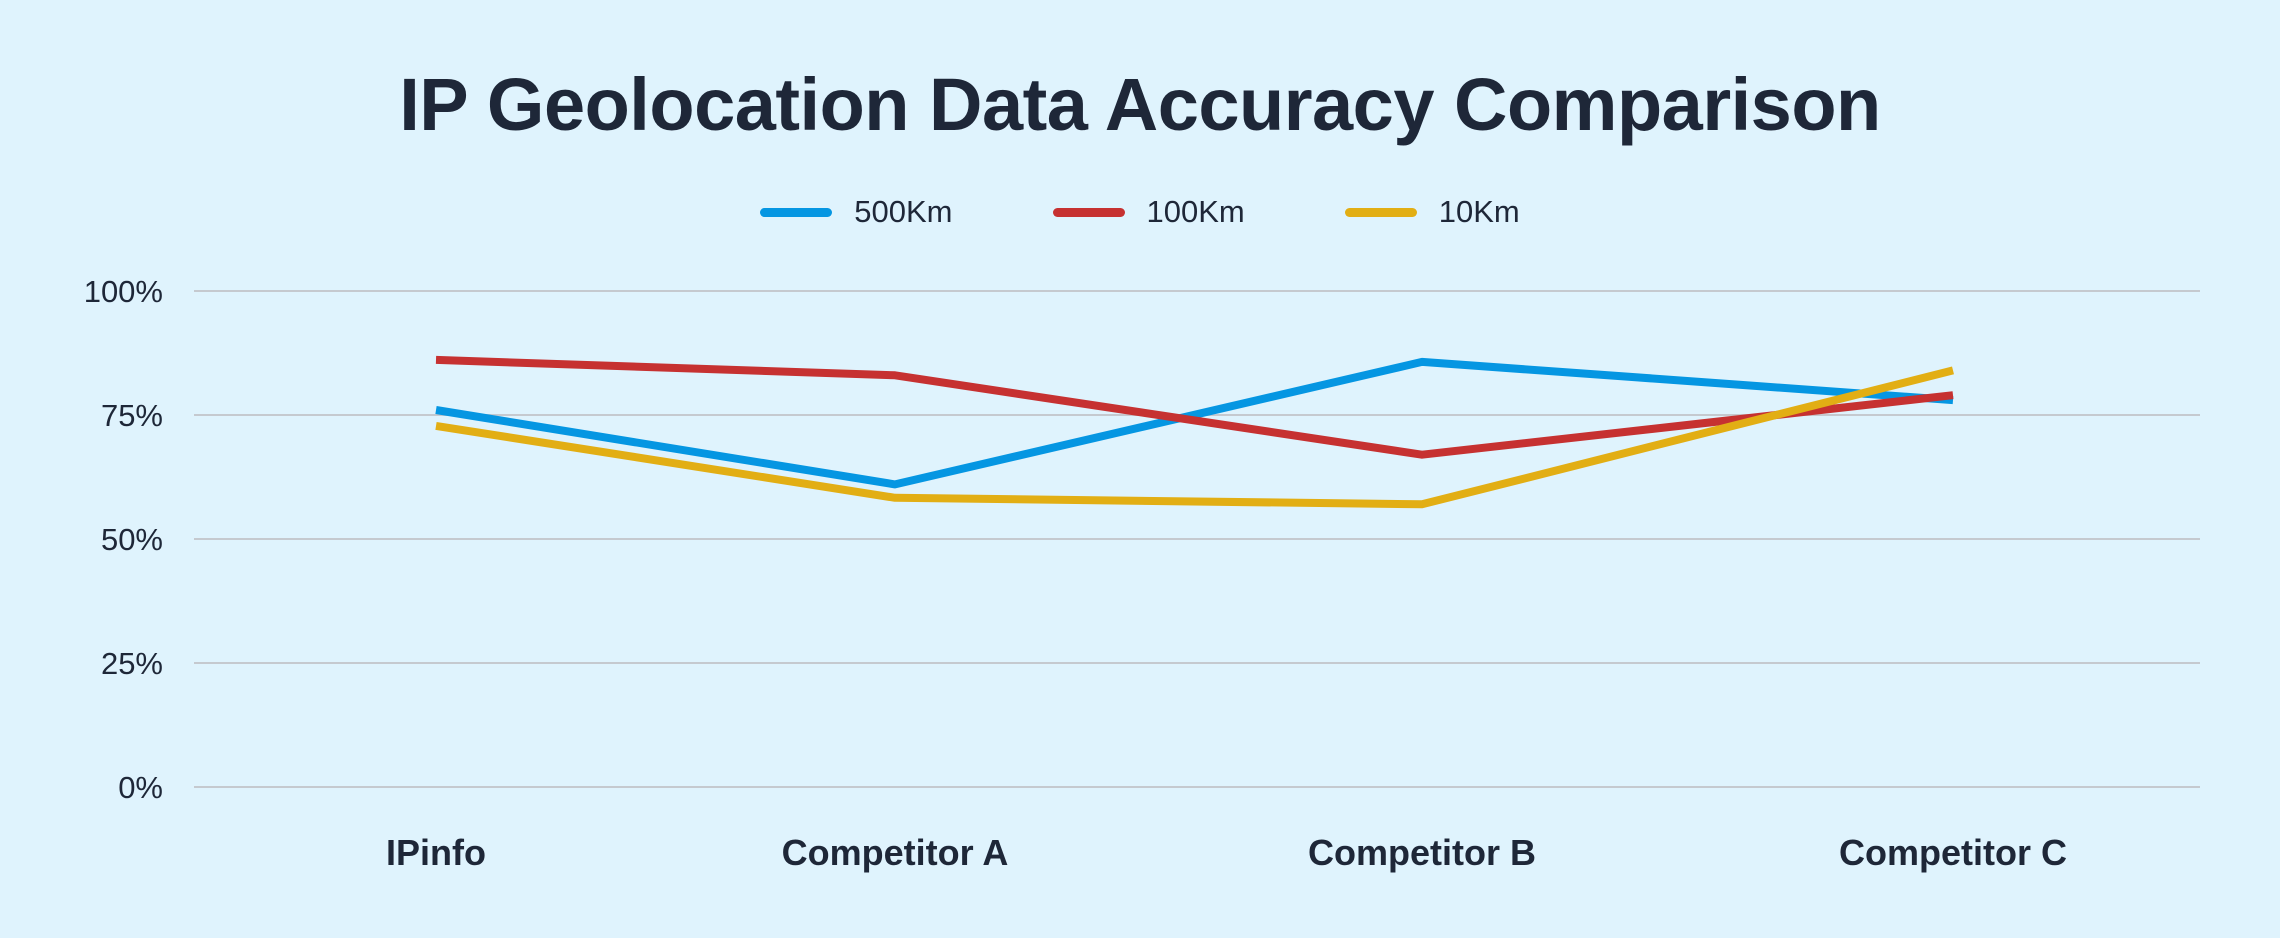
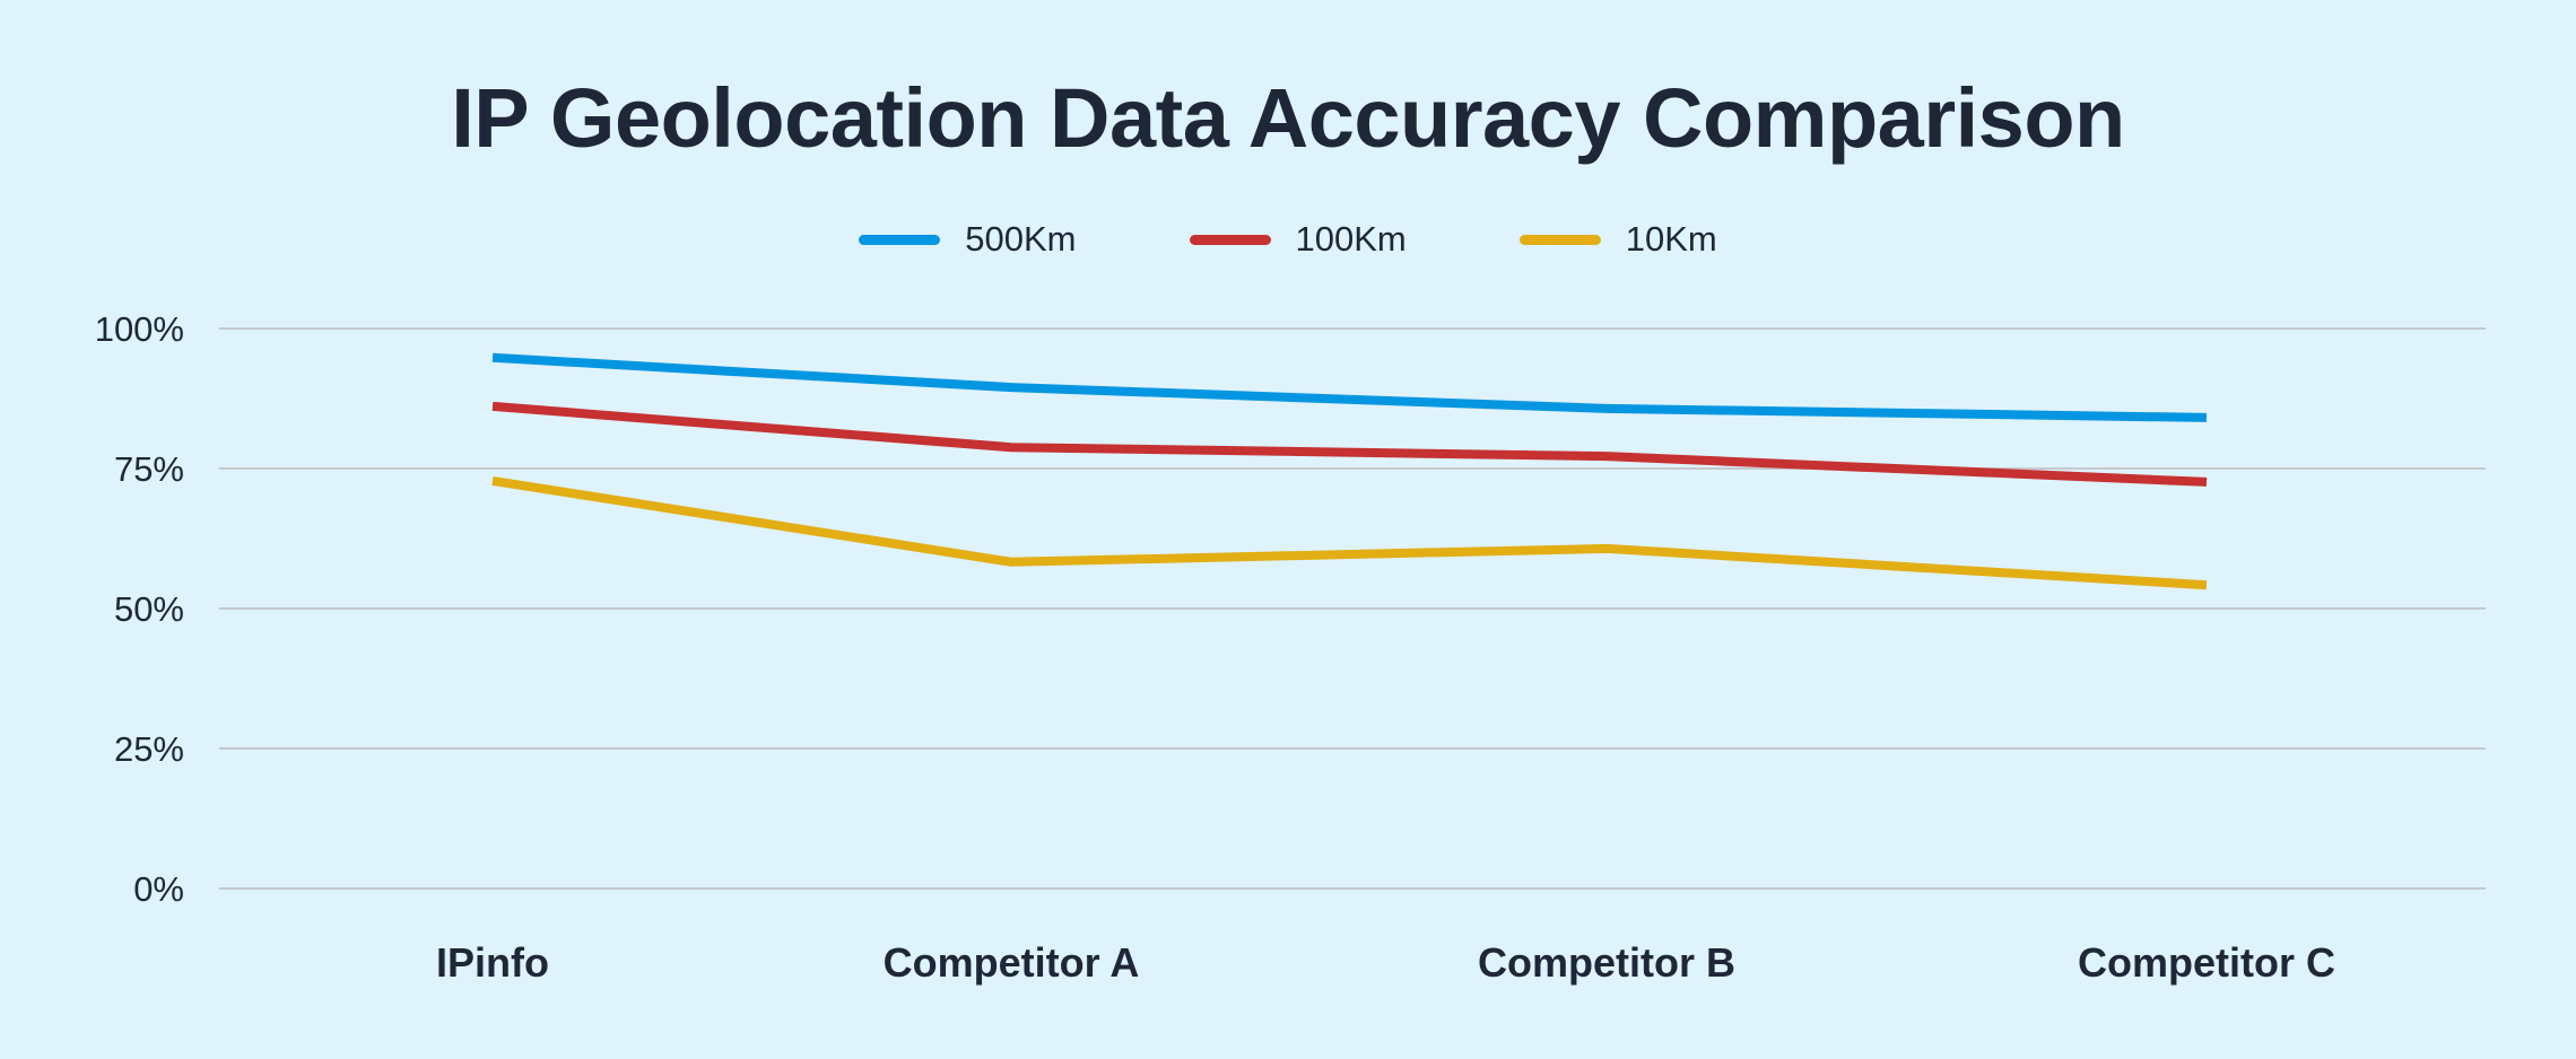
500Km/IPinfo: 76% -> 95%
500Km/Competitor A: 61% -> 90%
100Km/Competitor A: 83% -> 79%
100Km/Competitor B: 67% -> 77%
10Km/Competitor B: 57% -> 61%
500Km/Competitor C: 78% -> 84%
100Km/Competitor C: 79% -> 73%
10Km/Competitor C: 84% -> 54%
